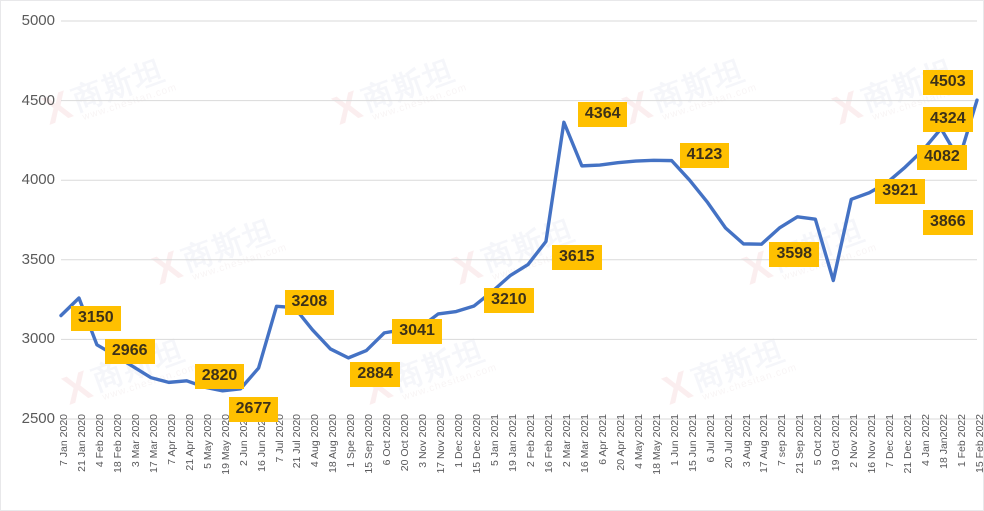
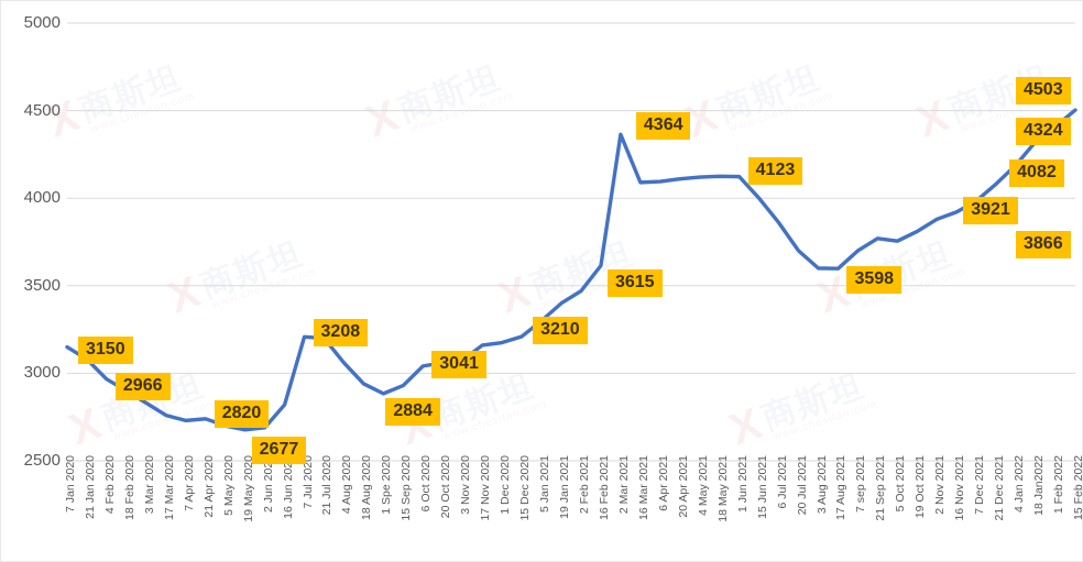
21 Jan 2020: 3260 -> 3080
19 Oct 2021: 3370 -> 3810
1 Feb 2022: 4130 -> 4410
